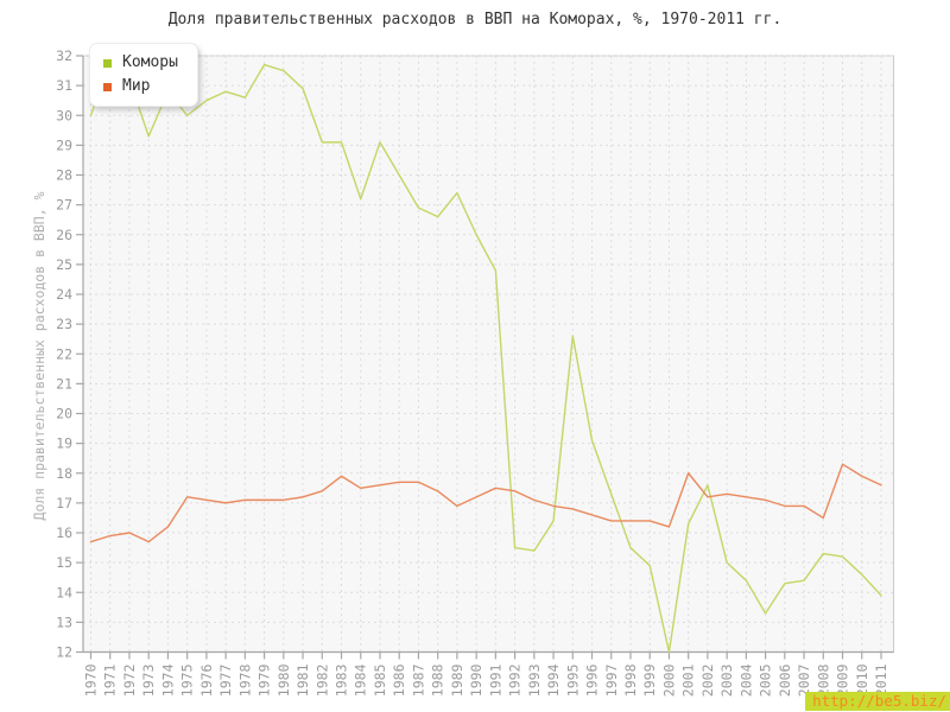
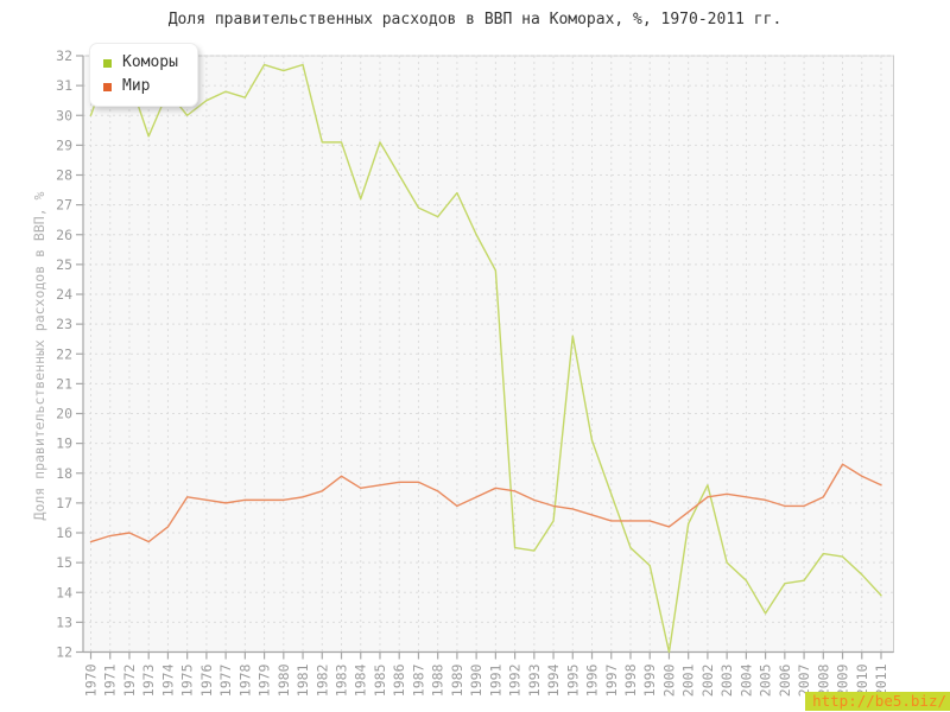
Коморы/1981: 30.9 -> 31.7
Мир/2001: 18.0 -> 16.7
Мир/2008: 16.5 -> 17.2
